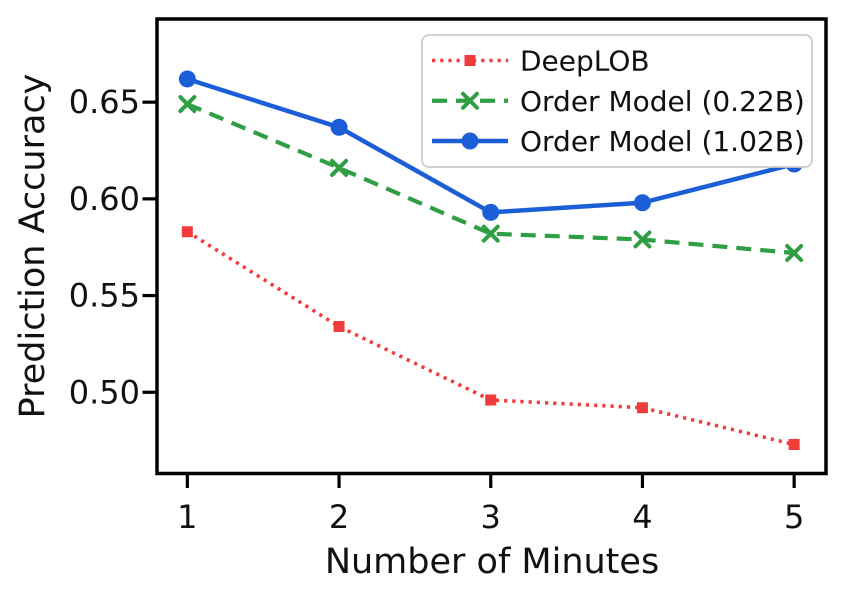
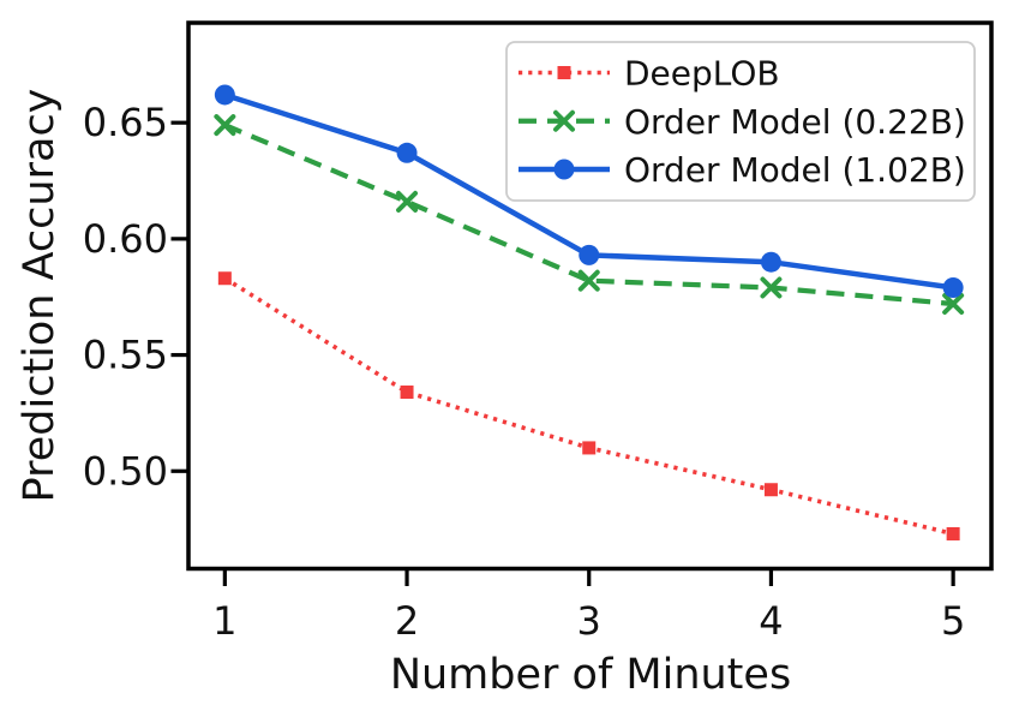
DeepLOB/3: 0.496 -> 0.510
Order Model (1.02B)/4: 0.598 -> 0.590
Order Model (1.02B)/5: 0.618 -> 0.579
